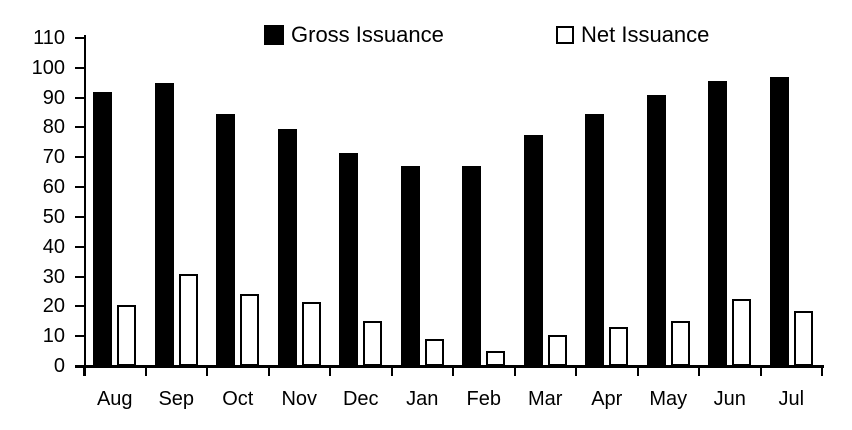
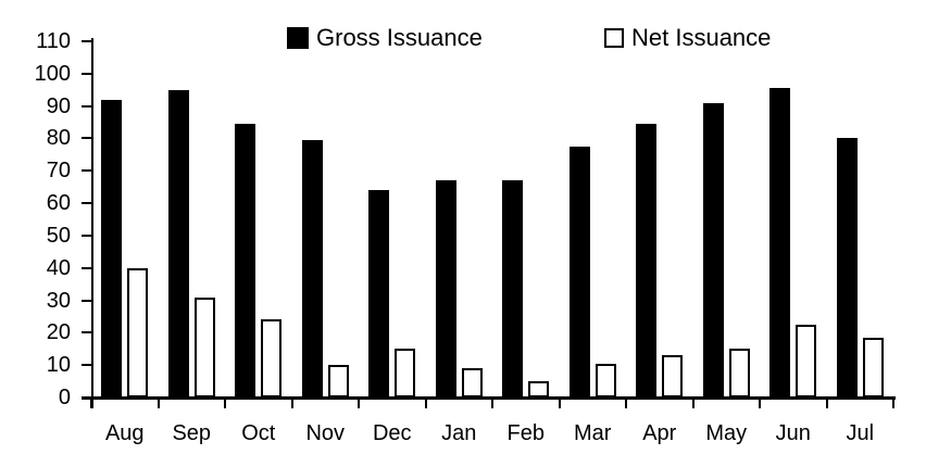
Net Issuance/Aug: 20 -> 40
Net Issuance/Nov: 22 -> 10
Gross Issuance/Dec: 72 -> 64
Gross Issuance/Jul: 97 -> 80
